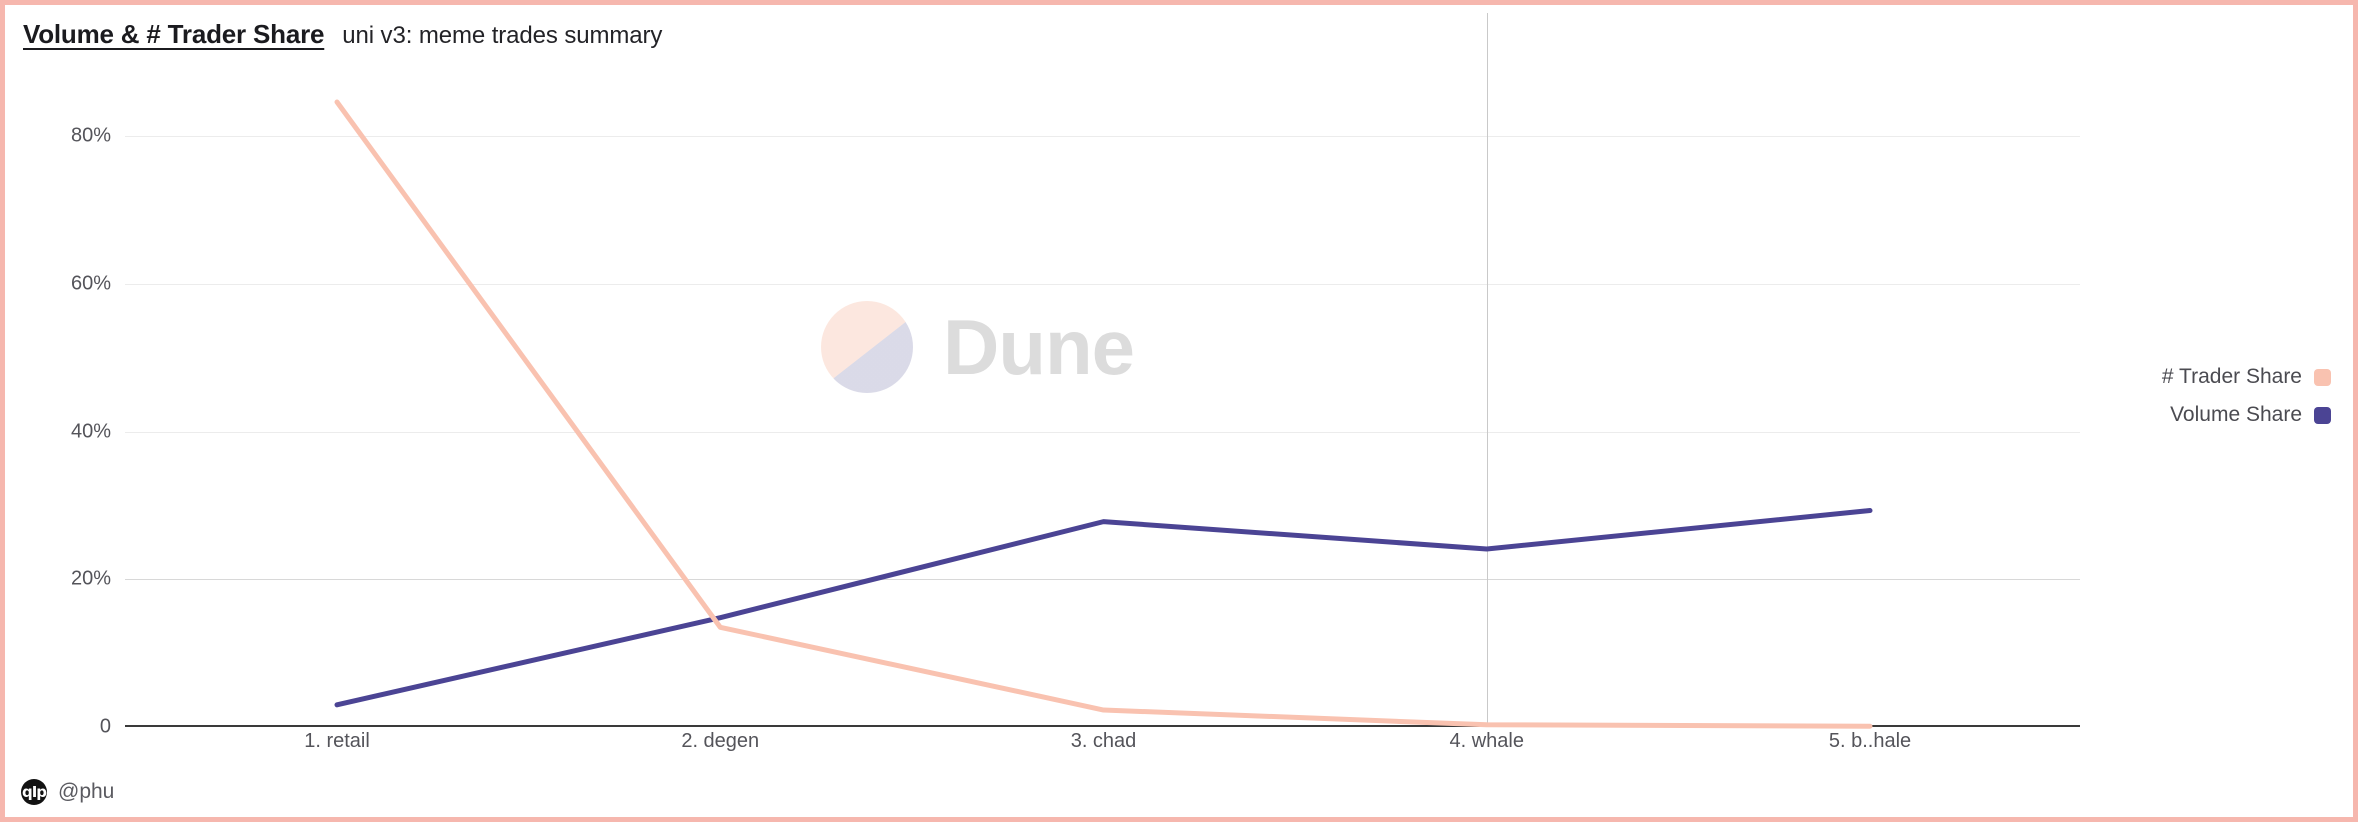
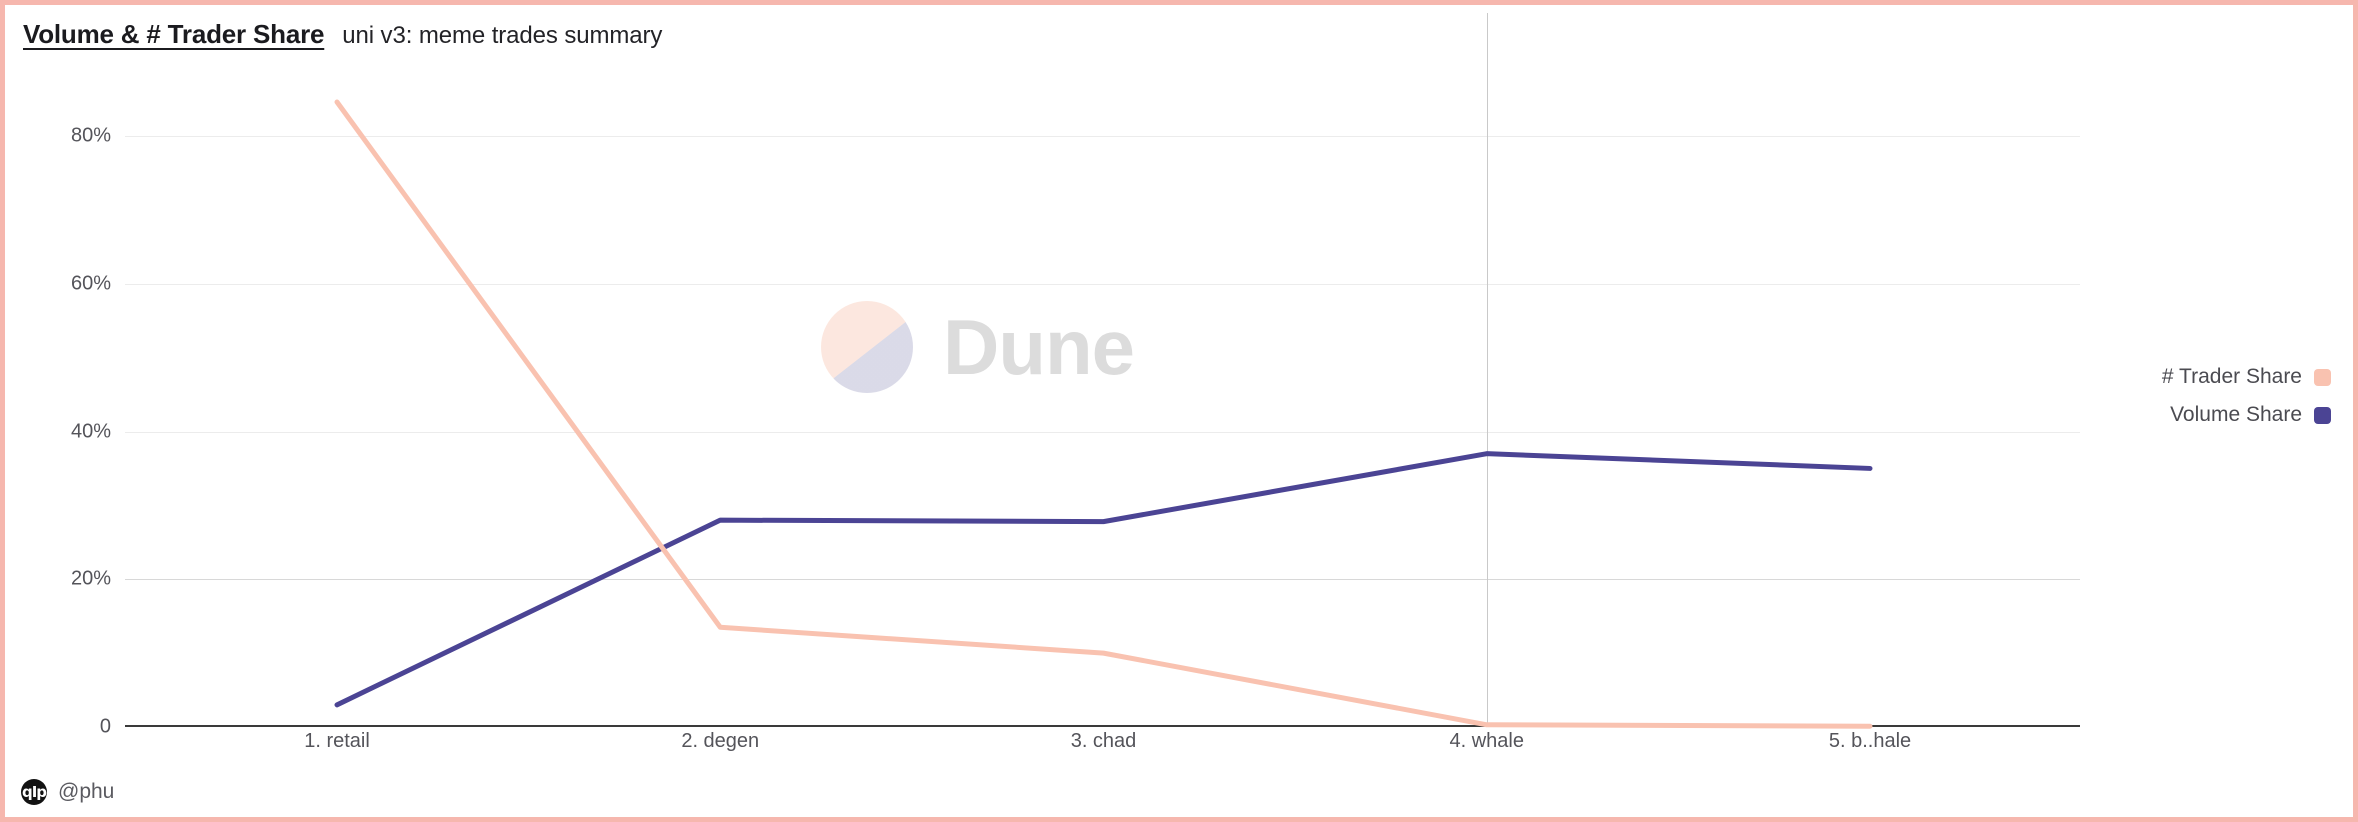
Volume Share/2. degen: 15% -> 28%
# Trader Share/3. chad: 2% -> 10%
Volume Share/4. whale: 24% -> 37%
Volume Share/5. b..hale: 29% -> 35%
